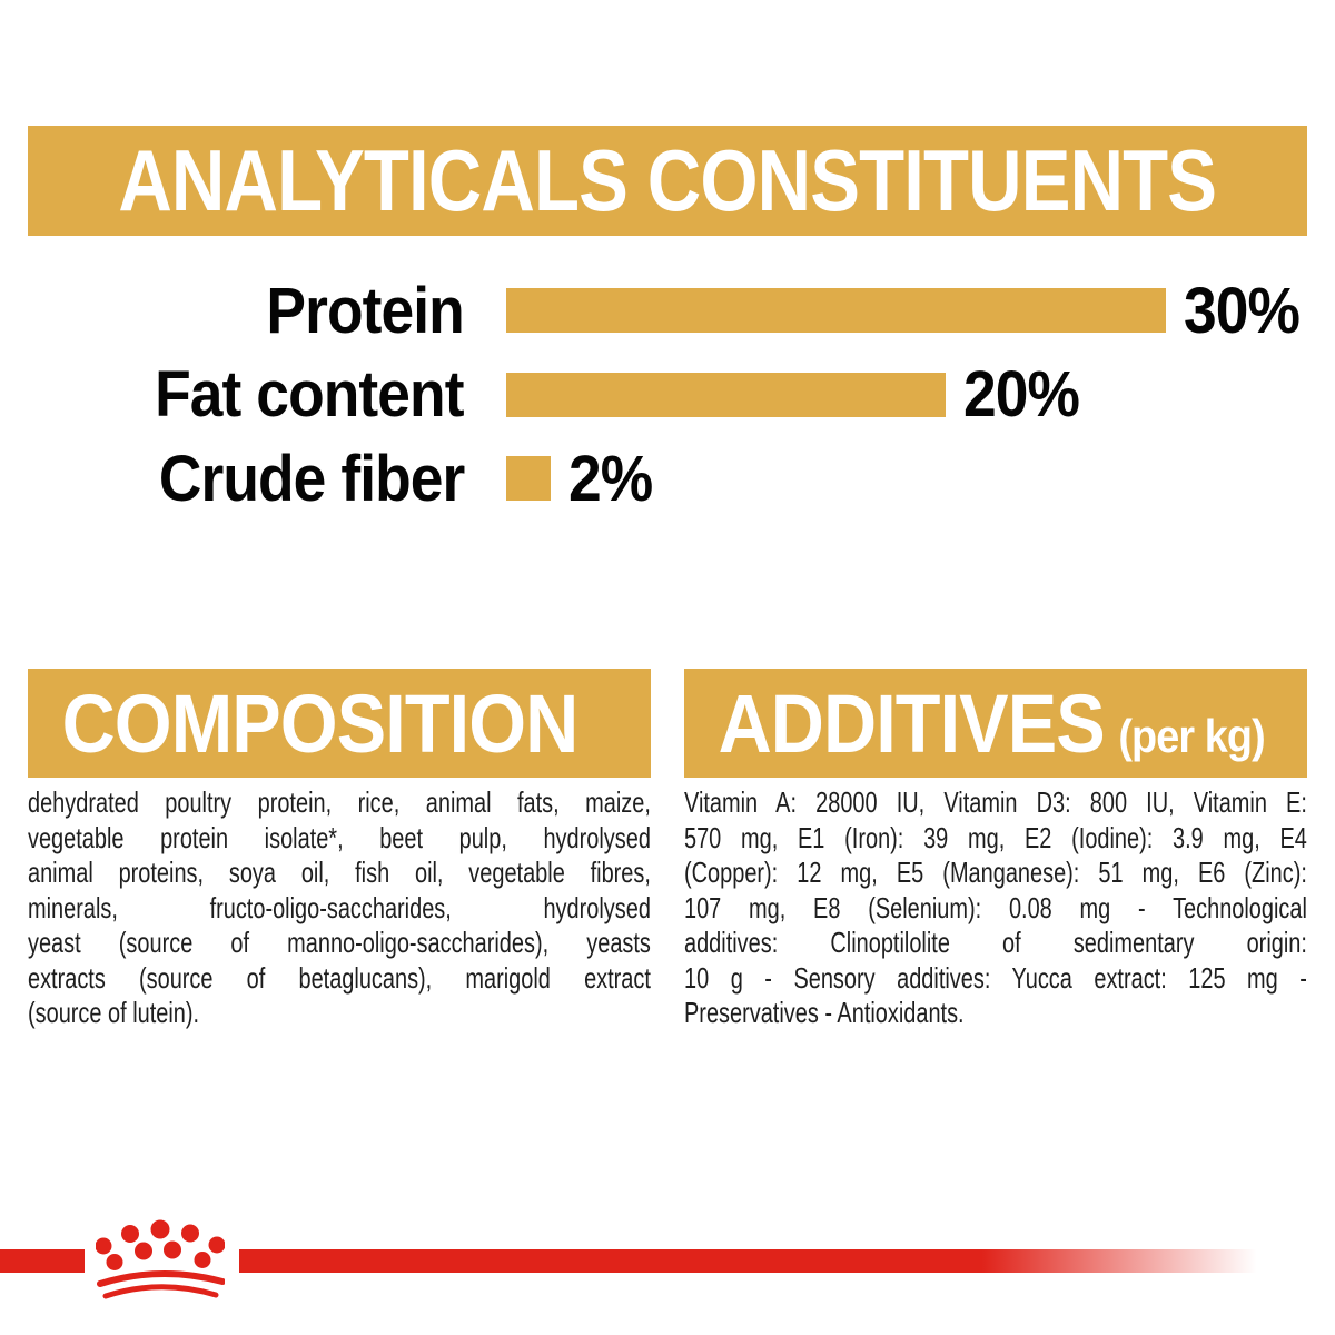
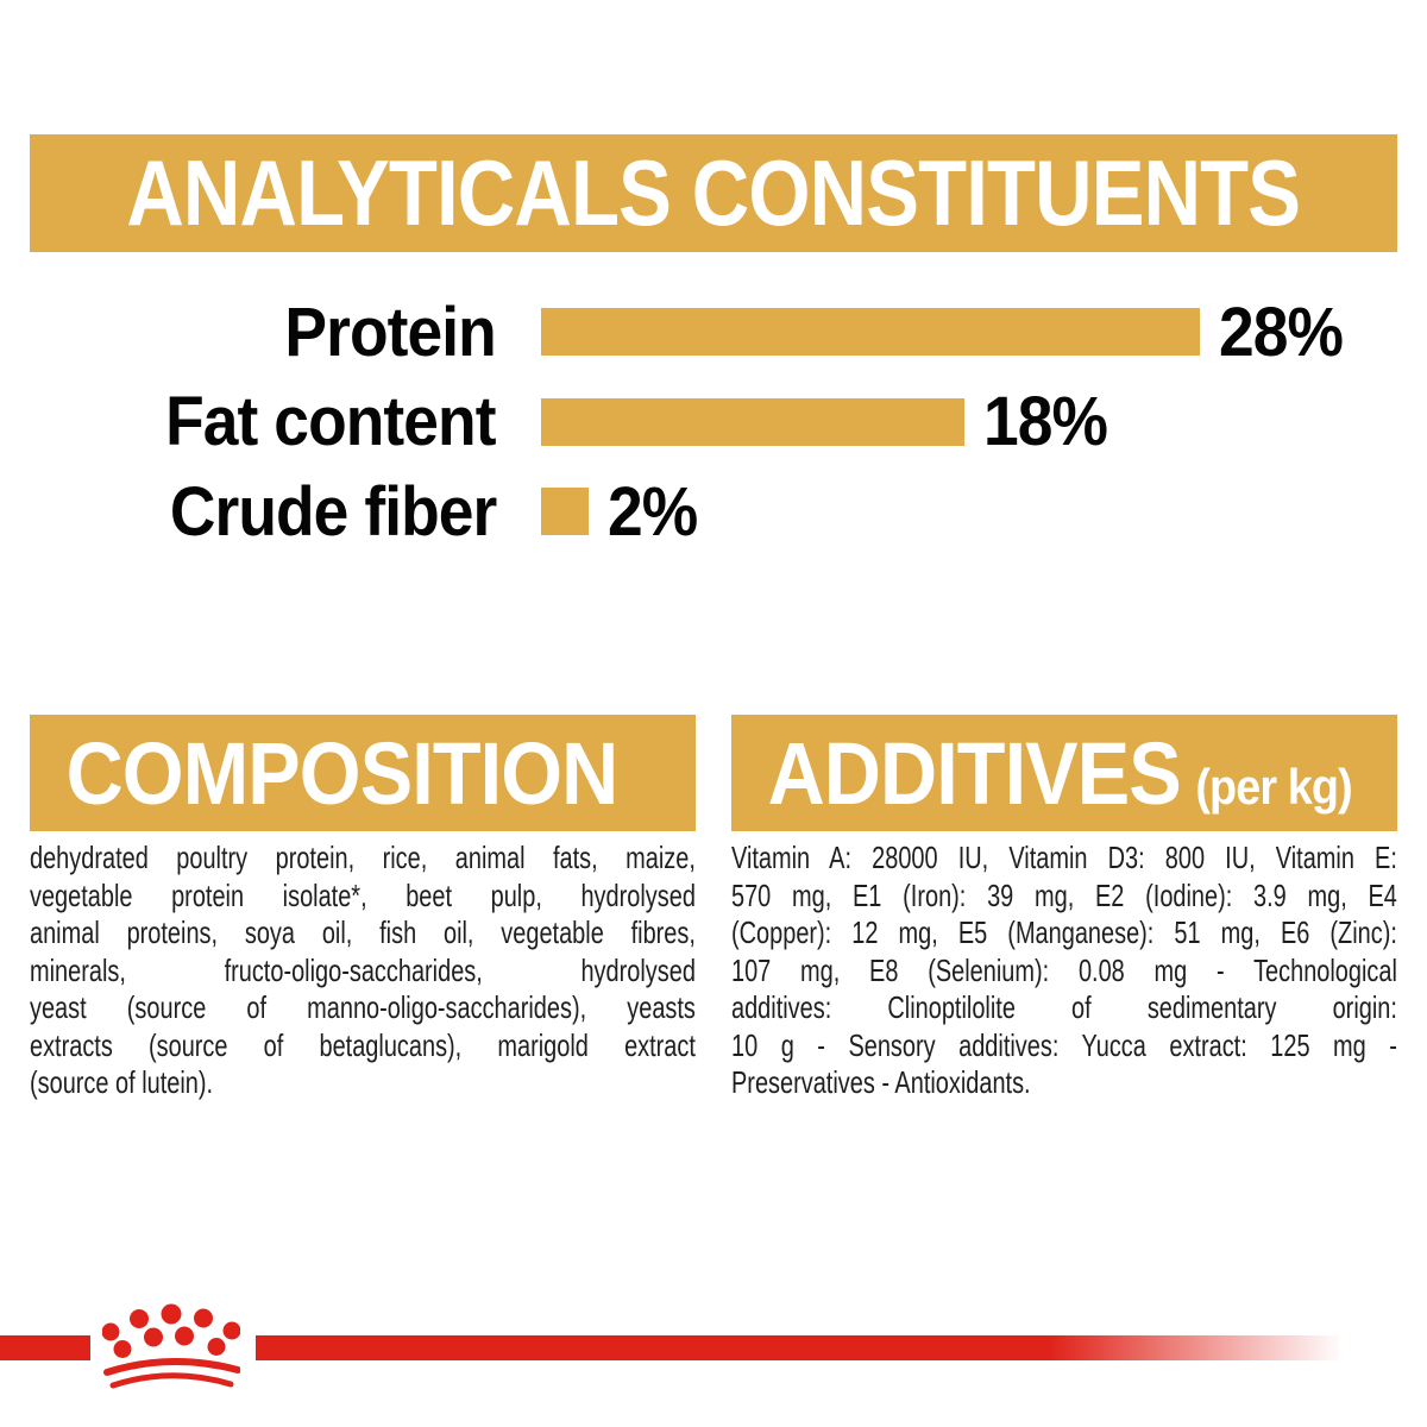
Protein: 30% -> 28%
Fat content: 20% -> 18%
